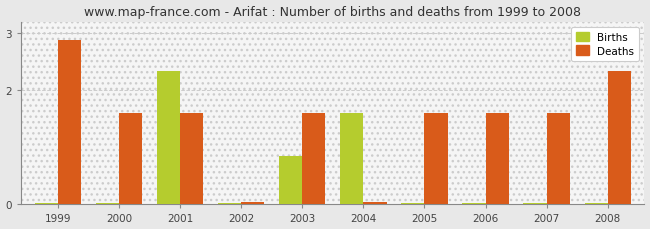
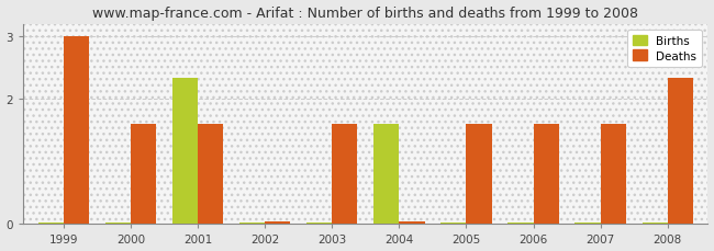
Deaths/1999: 2.88 -> 3.00
Births/2003: 0.84 -> 0.02
